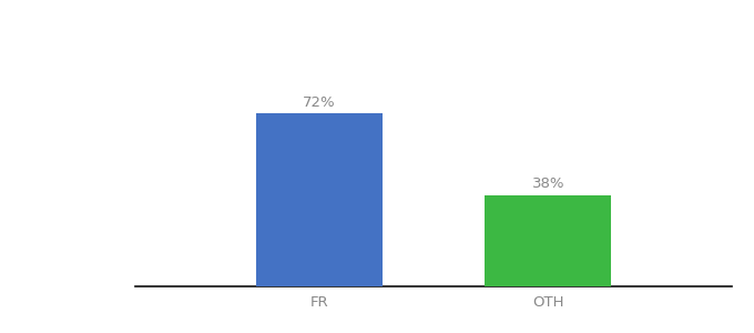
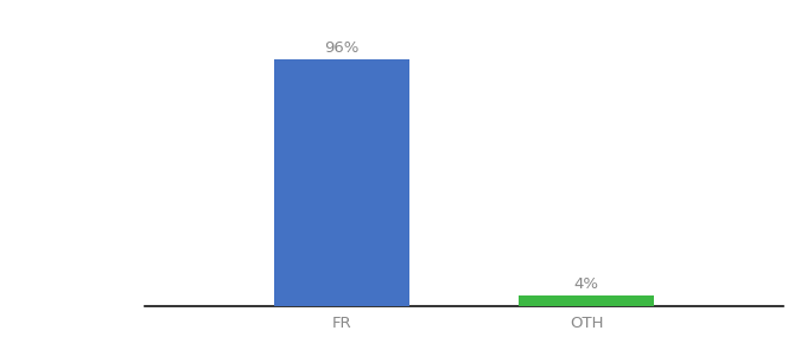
FR: 72% -> 96%
OTH: 38% -> 4%
